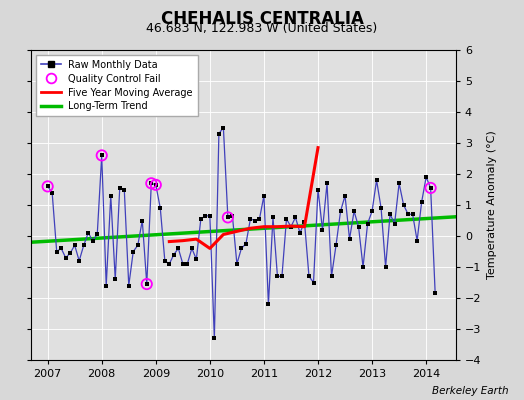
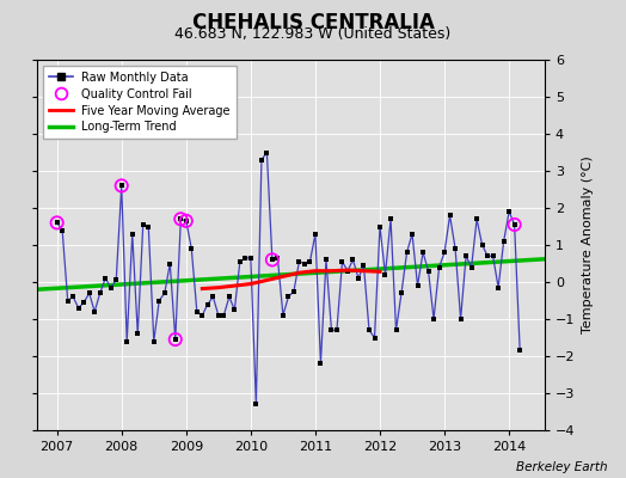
Five Year Moving Average/2010: -0.40 -> -0.05
Five Year Moving Average/2012: 2.85 -> 0.28
